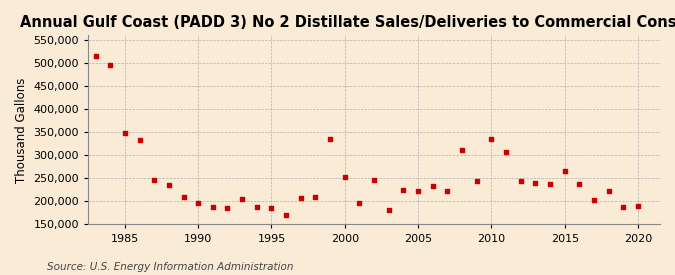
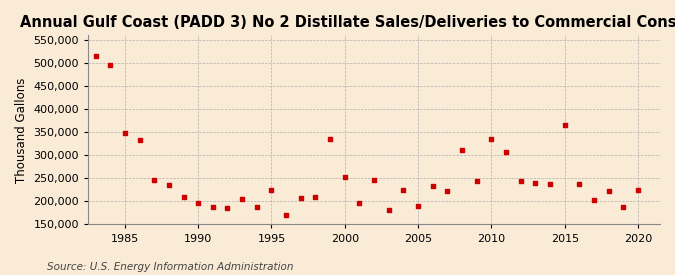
1995: 185,000 -> 225,000
2005: 222,000 -> 190,000
2015: 265,000 -> 365,000
2020: 190,000 -> 225,000
